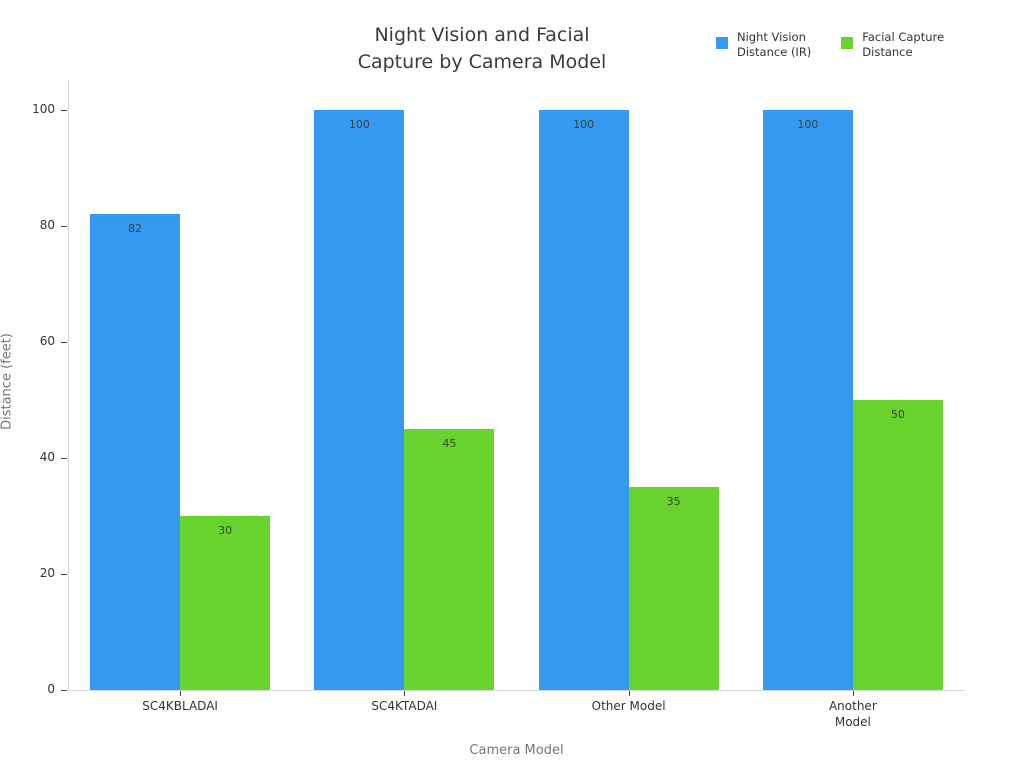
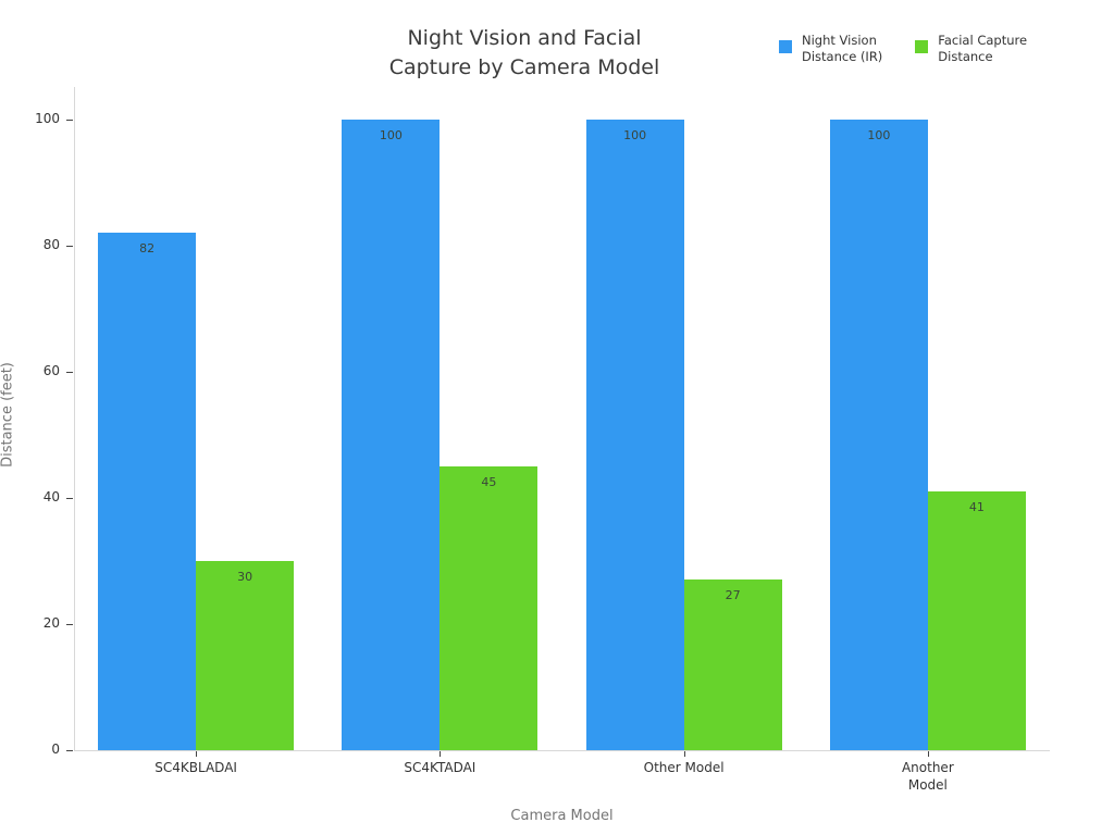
Facial Capture Distance/Other Model: 35 -> 27
Facial Capture Distance/Another Model: 50 -> 41
